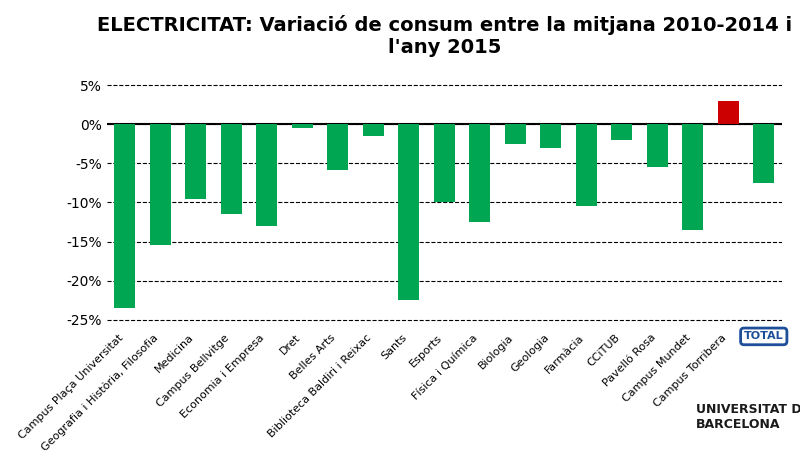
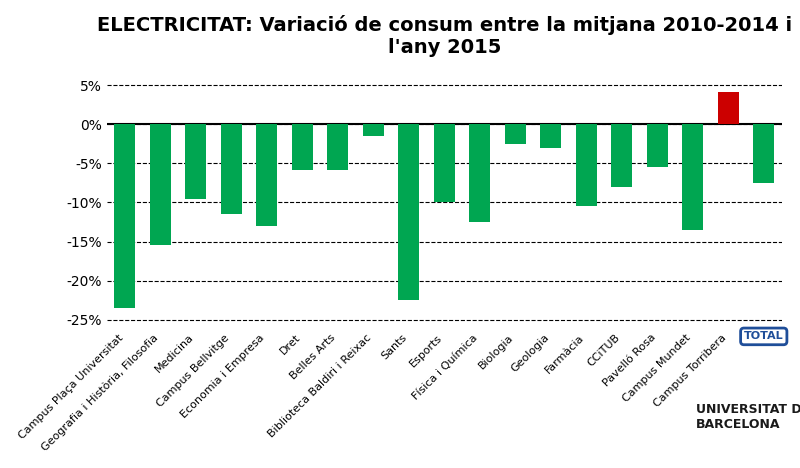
Dret: -0.5% -> -5.8%
CCiTUB: -2.0% -> -8.0%
Campus Torribera: 3.0% -> 4.2%
